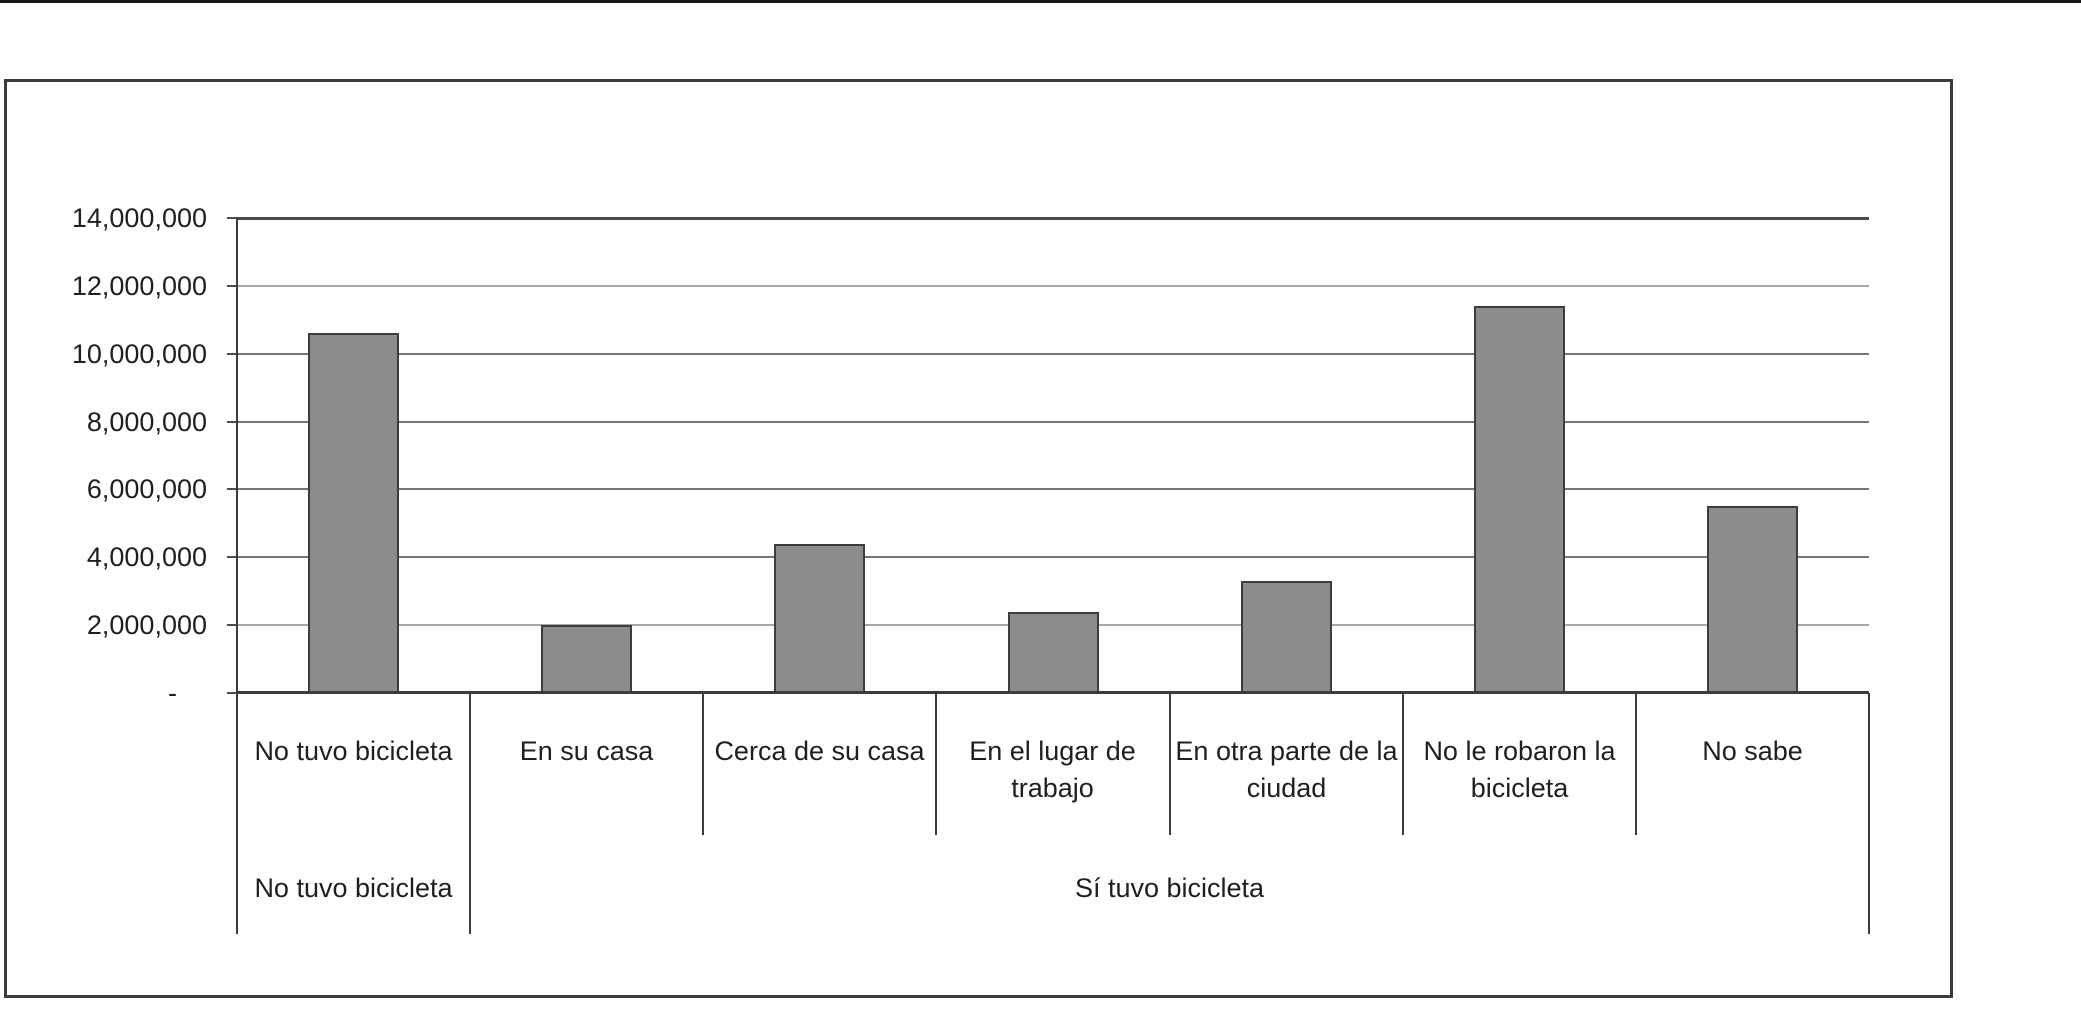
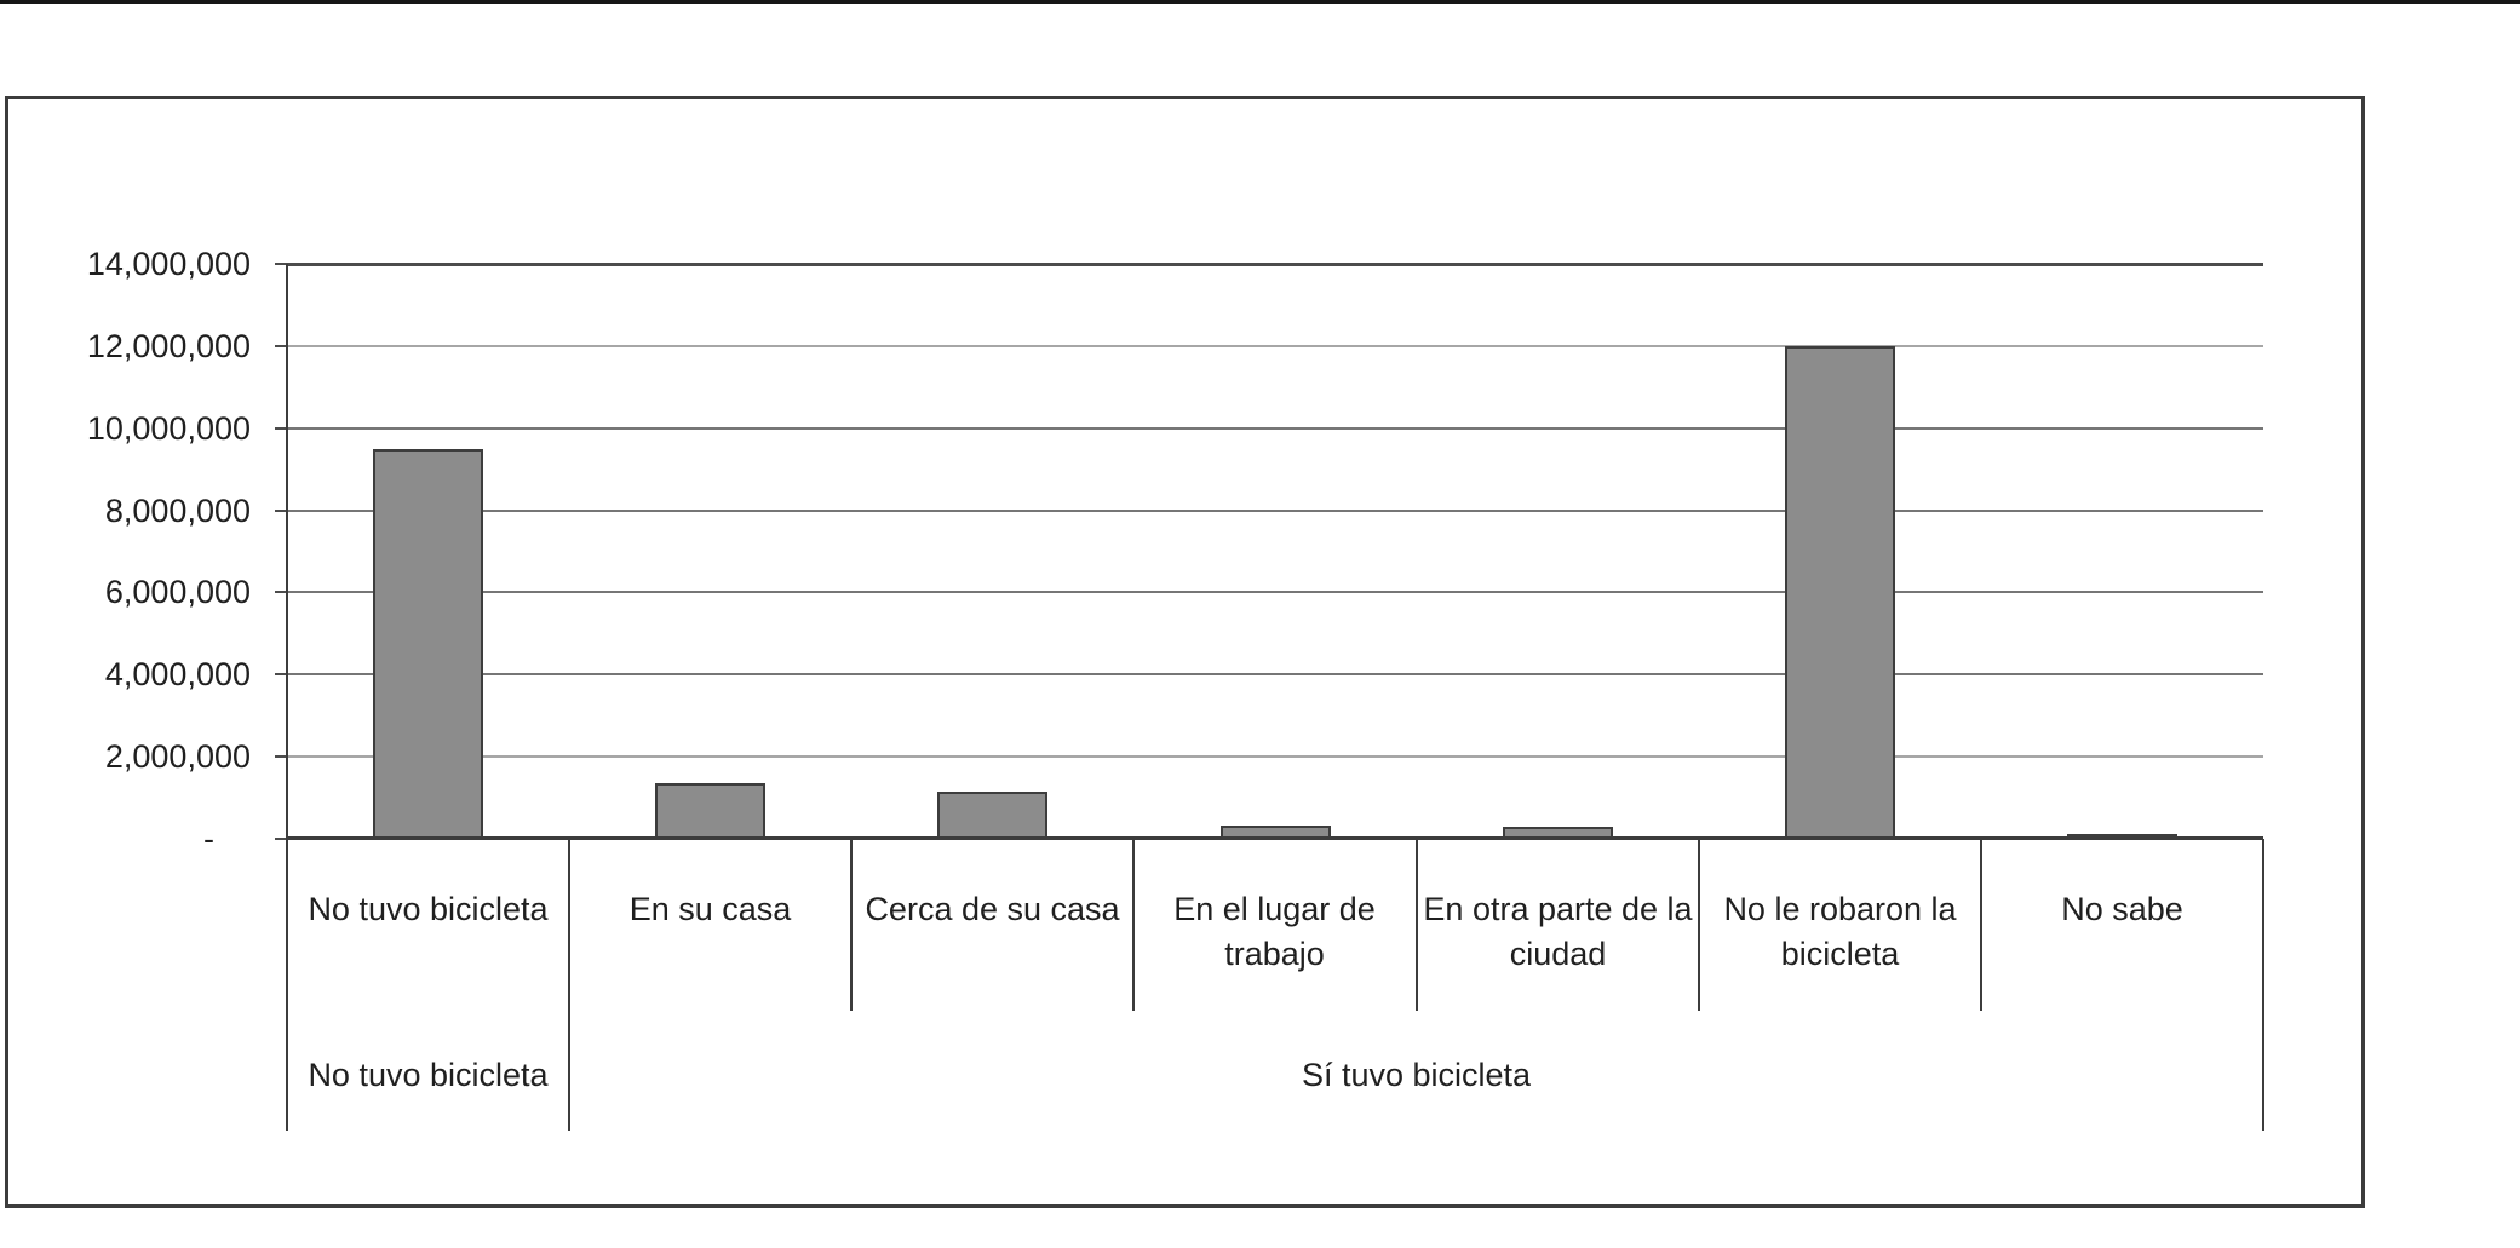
No tuvo bicicleta: 10600000 -> 9500000
En su casa: 2000000 -> 1400000
Cerca de su casa: 4400000 -> 1200000
En el lugar de trabajo: 2400000 -> 300000
En otra parte de la ciudad: 3300000 -> 300000
No le robaron la bicicleta: 11400000 -> 12000000
No sabe: 5500000 -> 100000
